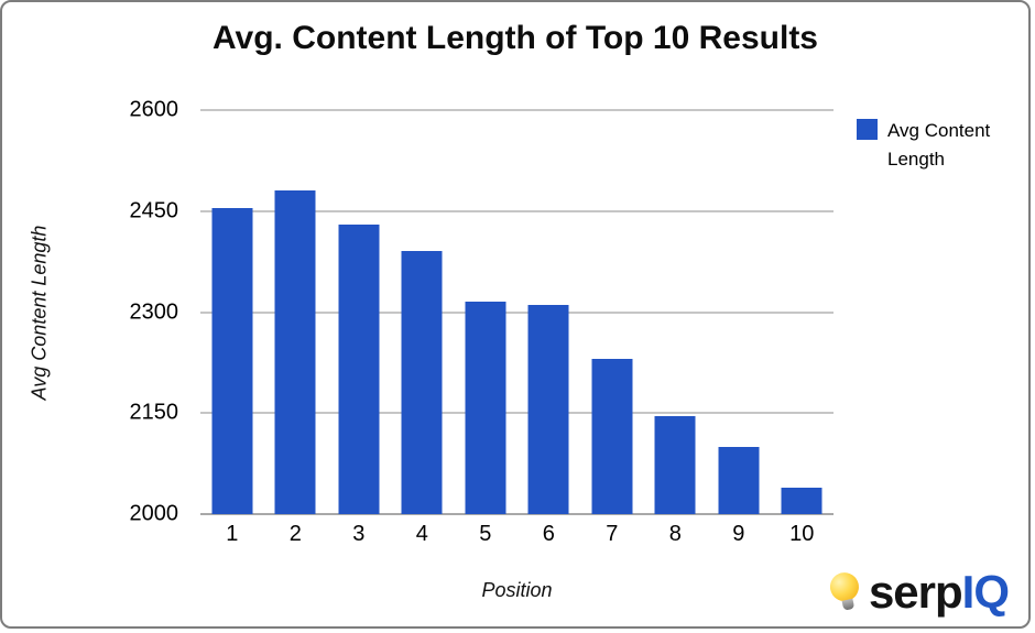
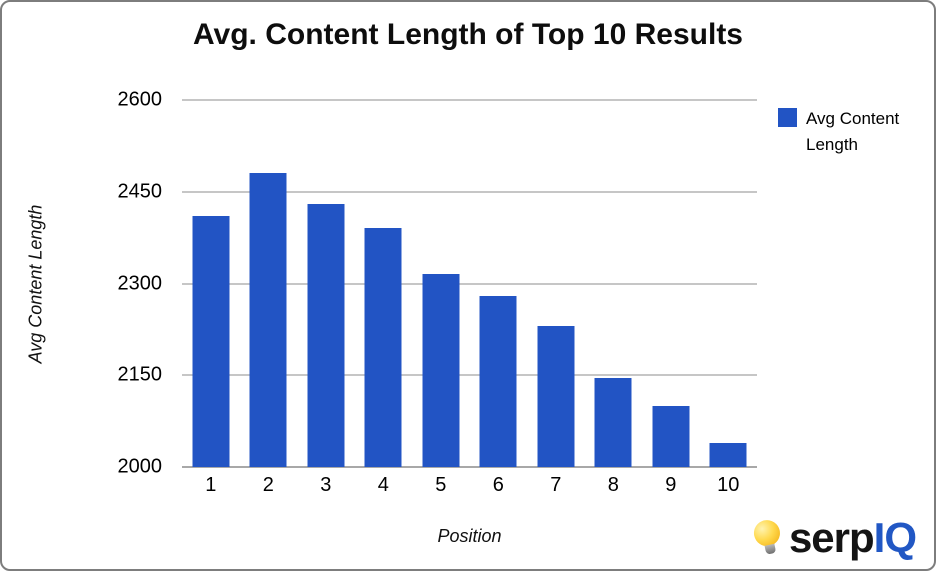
1: 2460 -> 2410
6: 2310 -> 2280
